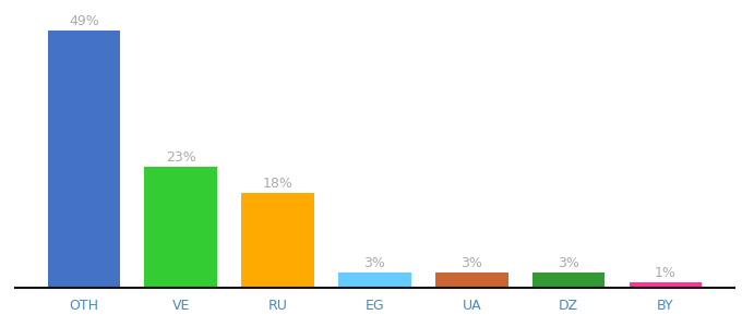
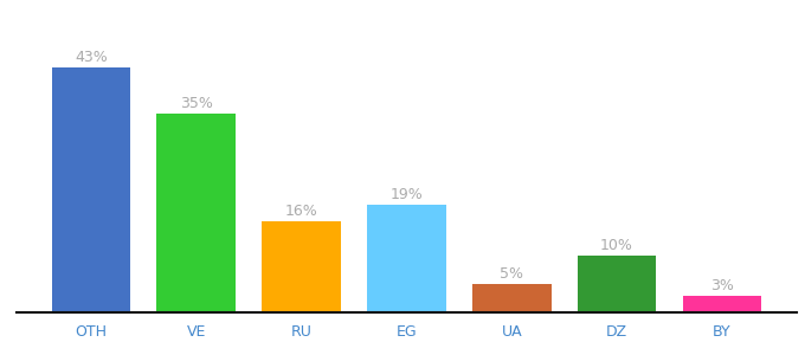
OTH: 49% -> 43%
VE: 23% -> 35%
RU: 18% -> 16%
EG: 3% -> 19%
UA: 3% -> 5%
DZ: 3% -> 10%
BY: 1% -> 3%
